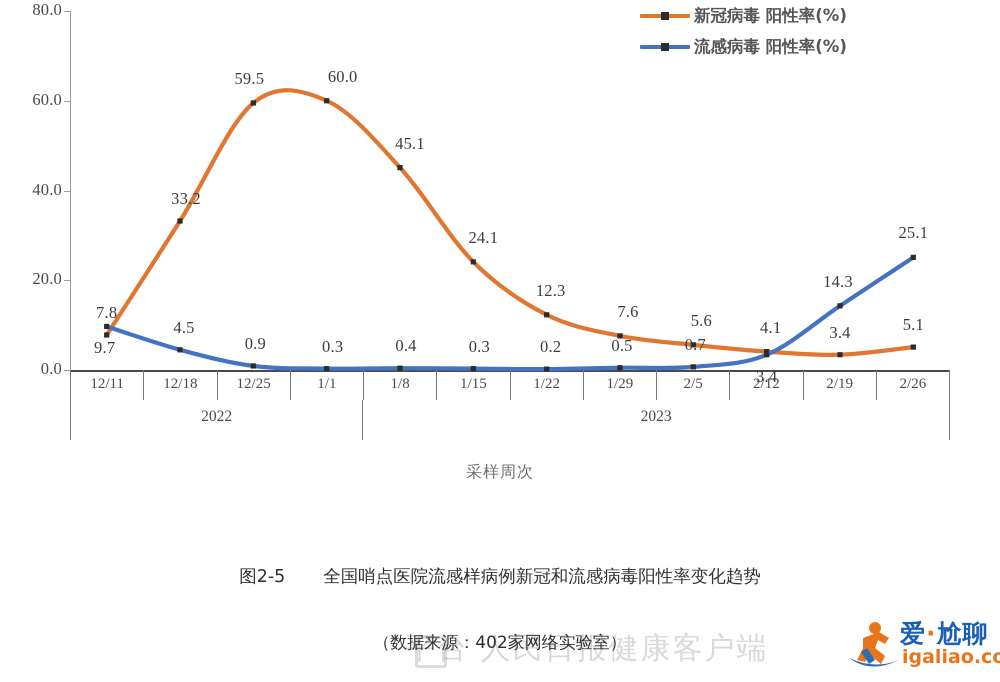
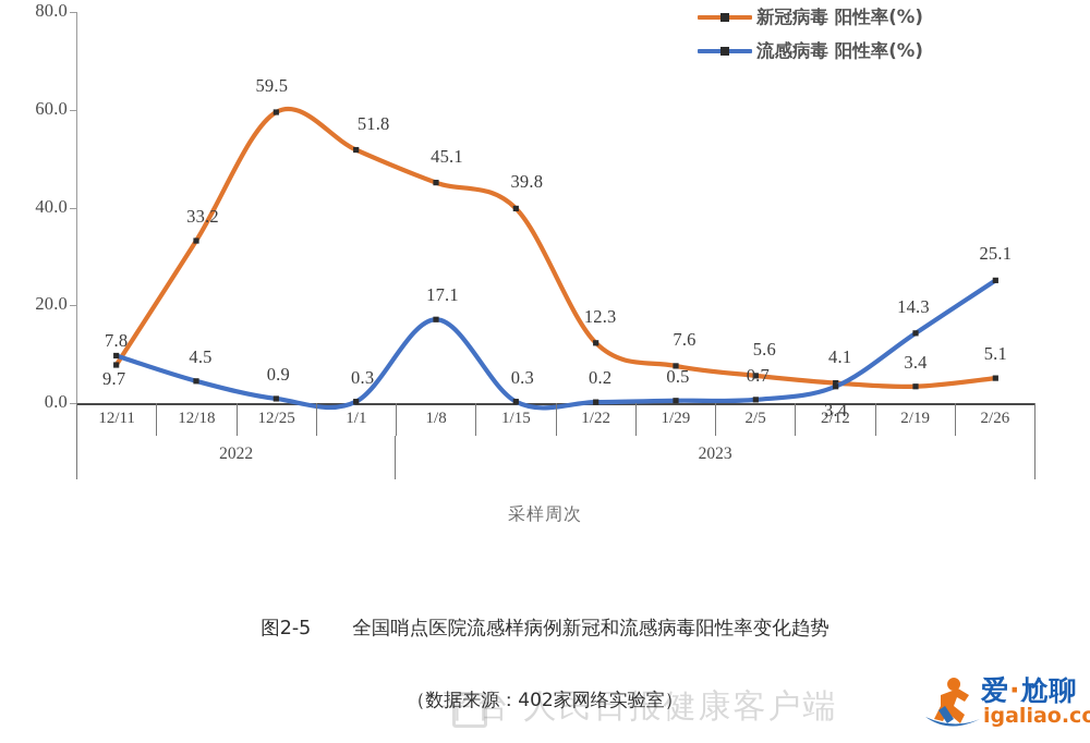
新冠病毒 阳性率(%)/1/1: 60.0 -> 51.8
流感病毒 阳性率(%)/1/8: 0.4 -> 17.1
新冠病毒 阳性率(%)/1/15: 24.1 -> 39.8
